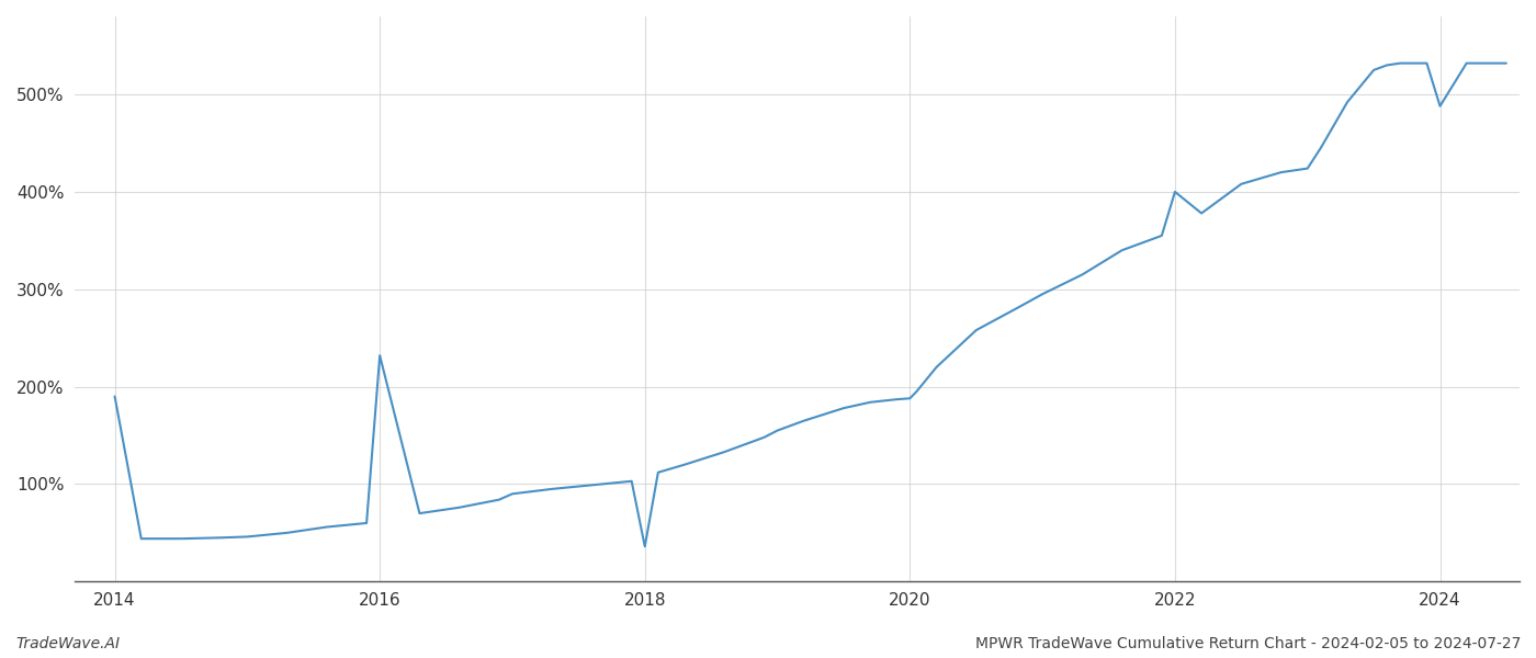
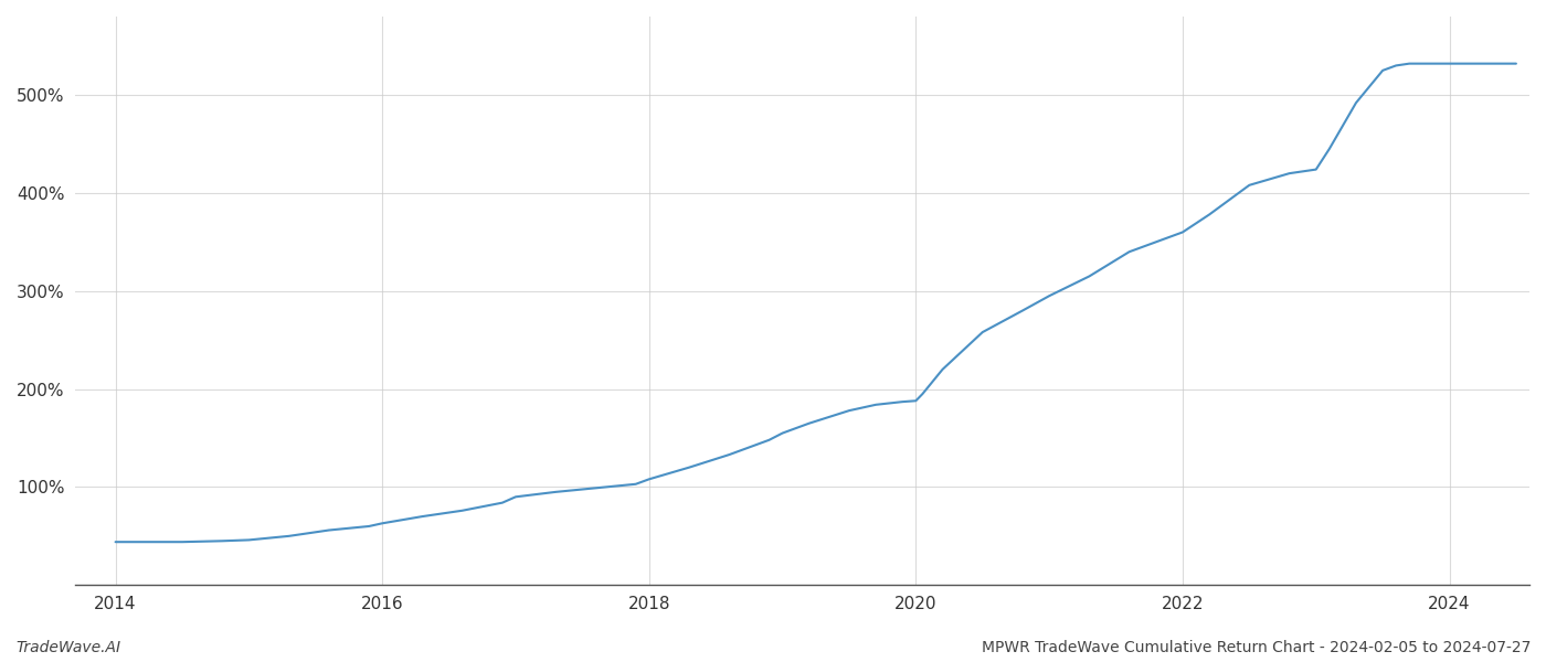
2014: 190% -> 44%
2016: 232% -> 63%
2018: 36% -> 108%
2022: 400% -> 360%
2024: 488% -> 532%
